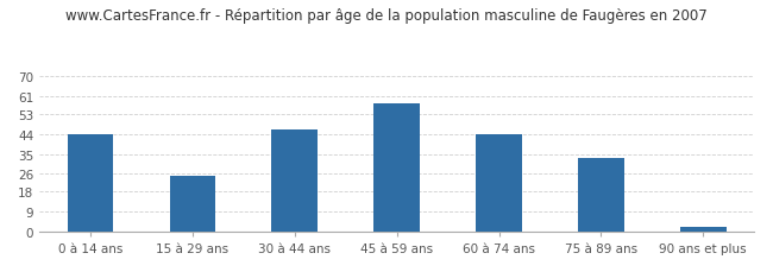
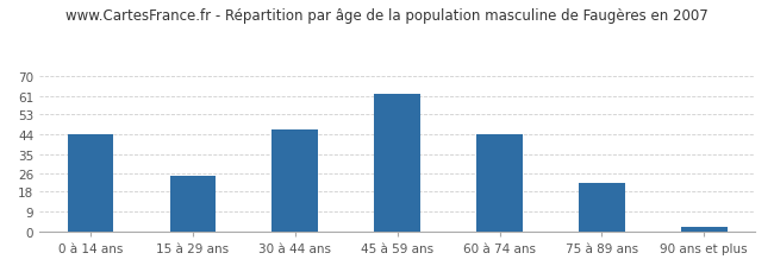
45 à 59 ans: 58 -> 62
75 à 89 ans: 33 -> 22
